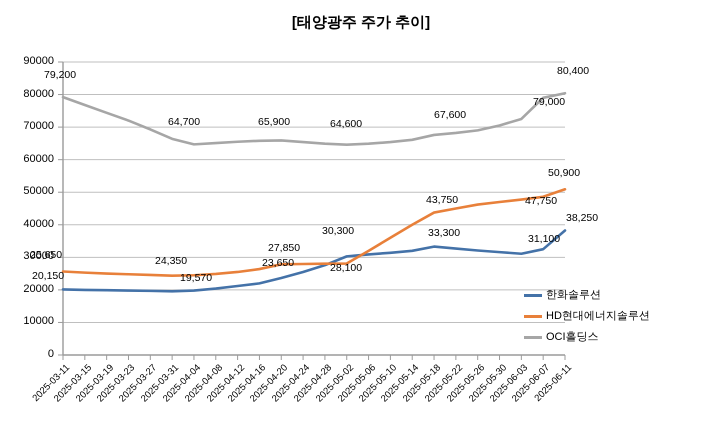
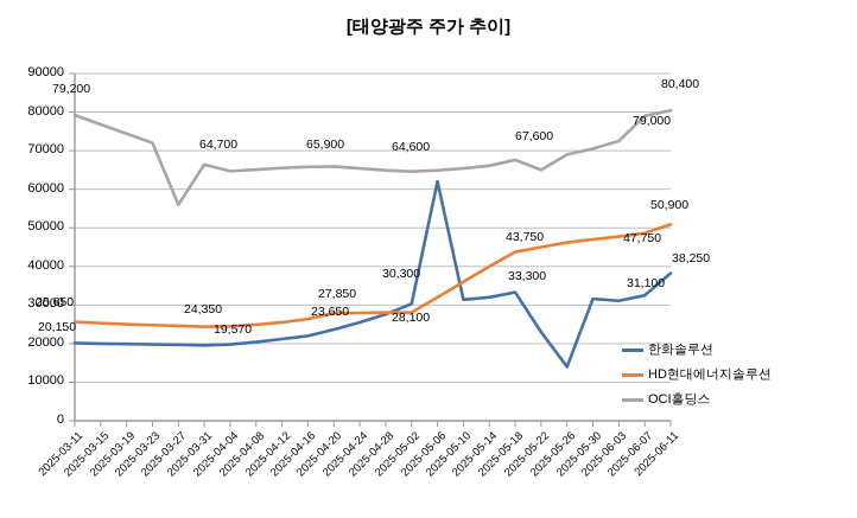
OCI홀딩스/2025-03-27: 69000 -> 56000
한화솔루션/2025-05-06: 31000 -> 62000
한화솔루션/2025-05-22: 33000 -> 23000
OCI홀딩스/2025-05-22: 68000 -> 65000
한화솔루션/2025-05-26: 32000 -> 14000
